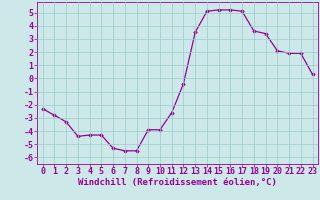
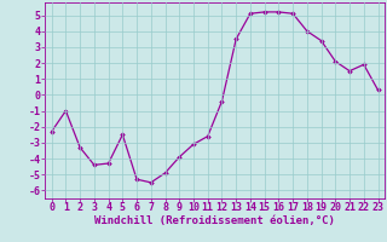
1: -2.8 -> -1.0
5: -4.3 -> -2.5
8: -5.5 -> -4.9
10: -3.9 -> -3.1
18: 3.6 -> 4.0
21: 1.9 -> 1.5
